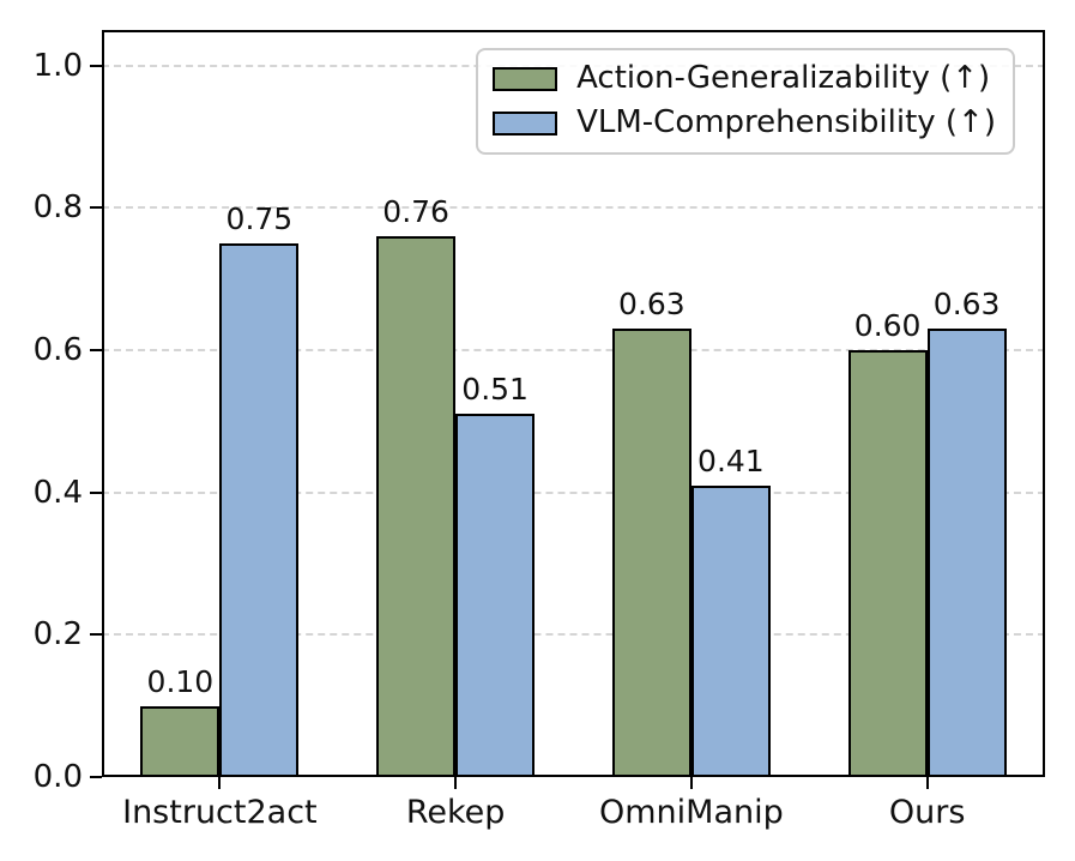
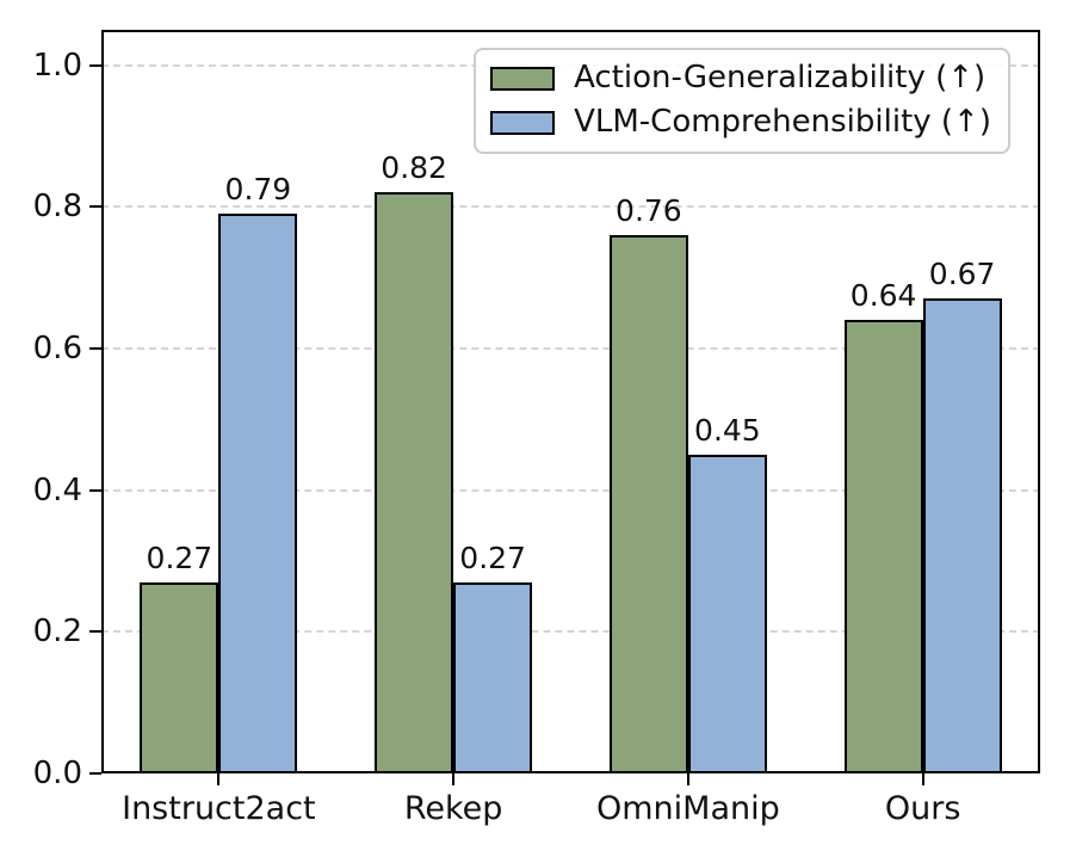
Action-Generalizability (↑)/Instruct2act: 0.10 -> 0.27
VLM-Comprehensibility (↑)/Instruct2act: 0.75 -> 0.79
Action-Generalizability (↑)/Rekep: 0.76 -> 0.82
VLM-Comprehensibility (↑)/Rekep: 0.51 -> 0.27
Action-Generalizability (↑)/OmniManip: 0.63 -> 0.76
VLM-Comprehensibility (↑)/OmniManip: 0.41 -> 0.45
Action-Generalizability (↑)/Ours: 0.60 -> 0.64
VLM-Comprehensibility (↑)/Ours: 0.63 -> 0.67
